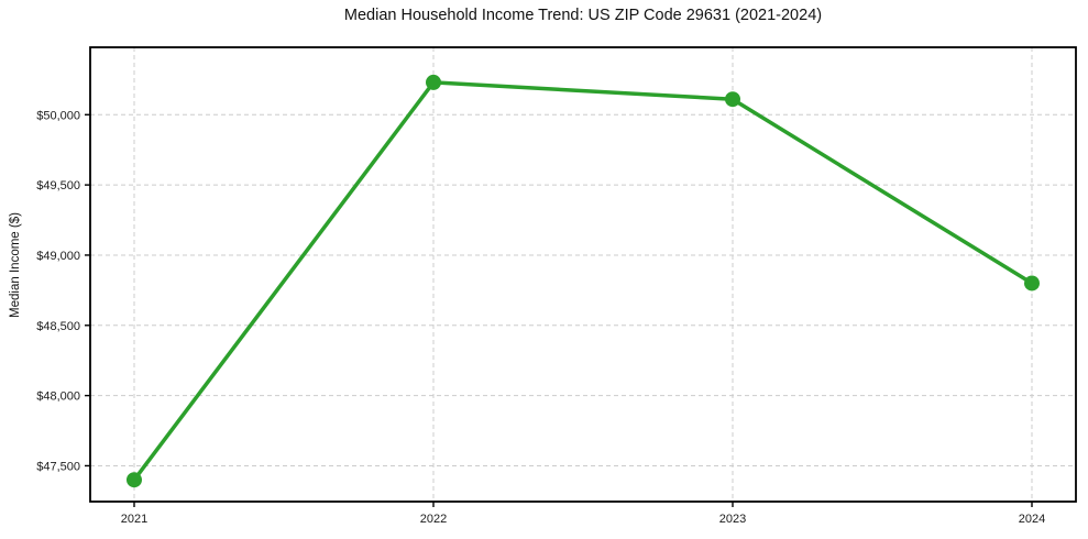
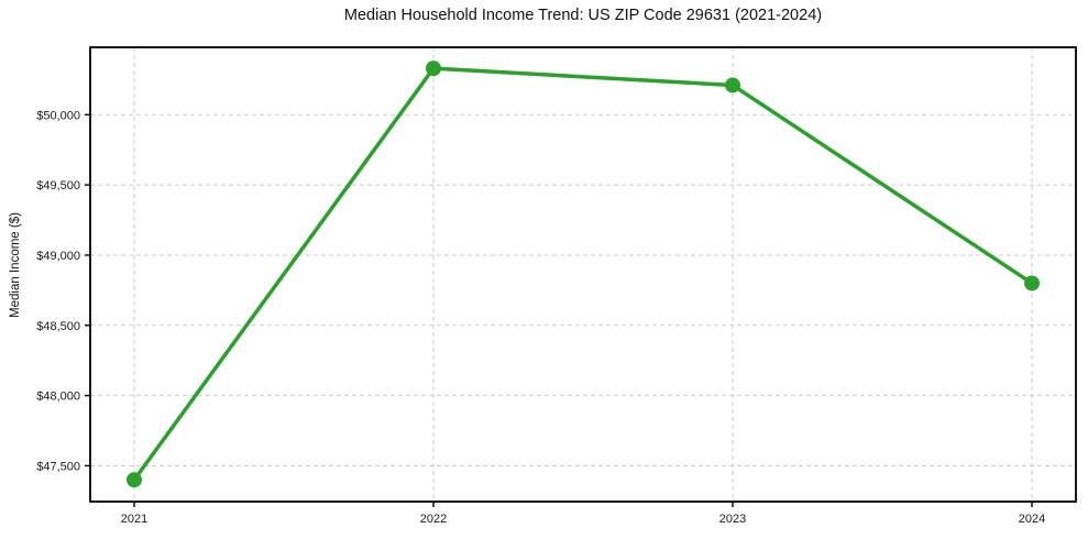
2022: $50230 -> $50330
2023: $50110 -> $50210
